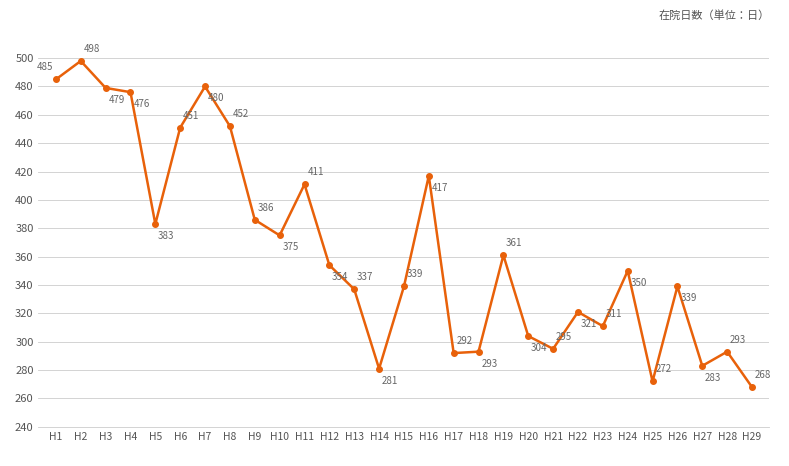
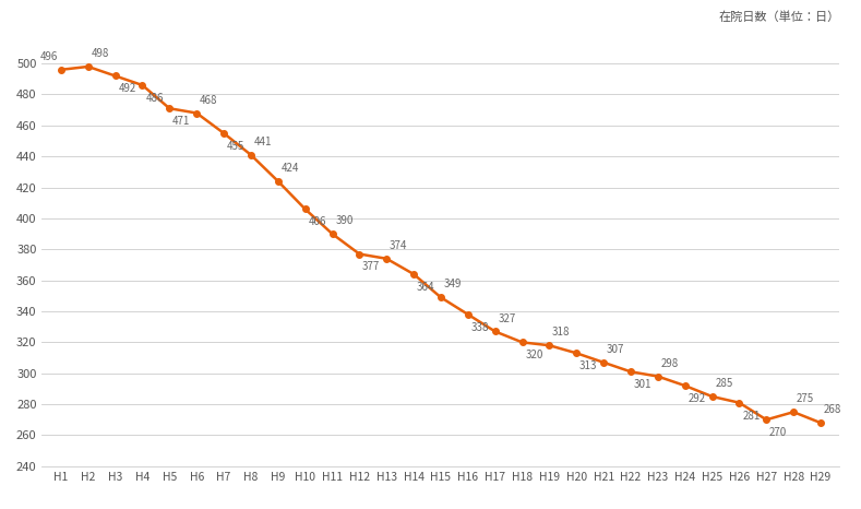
H1: 485 -> 496
H3: 479 -> 492
H4: 476 -> 486
H5: 383 -> 471
H6: 451 -> 468
H7: 480 -> 455
H8: 452 -> 441
H9: 386 -> 424
H10: 375 -> 406
H11: 411 -> 390
H12: 354 -> 377
H13: 337 -> 374
H14: 281 -> 364
H15: 339 -> 349
H16: 417 -> 338
H17: 292 -> 327
H18: 293 -> 320
H19: 361 -> 318
H20: 304 -> 313
H21: 295 -> 307
H22: 321 -> 301
H23: 311 -> 298
H24: 350 -> 292
H25: 272 -> 285
H26: 339 -> 281
H27: 283 -> 270
H28: 293 -> 275
